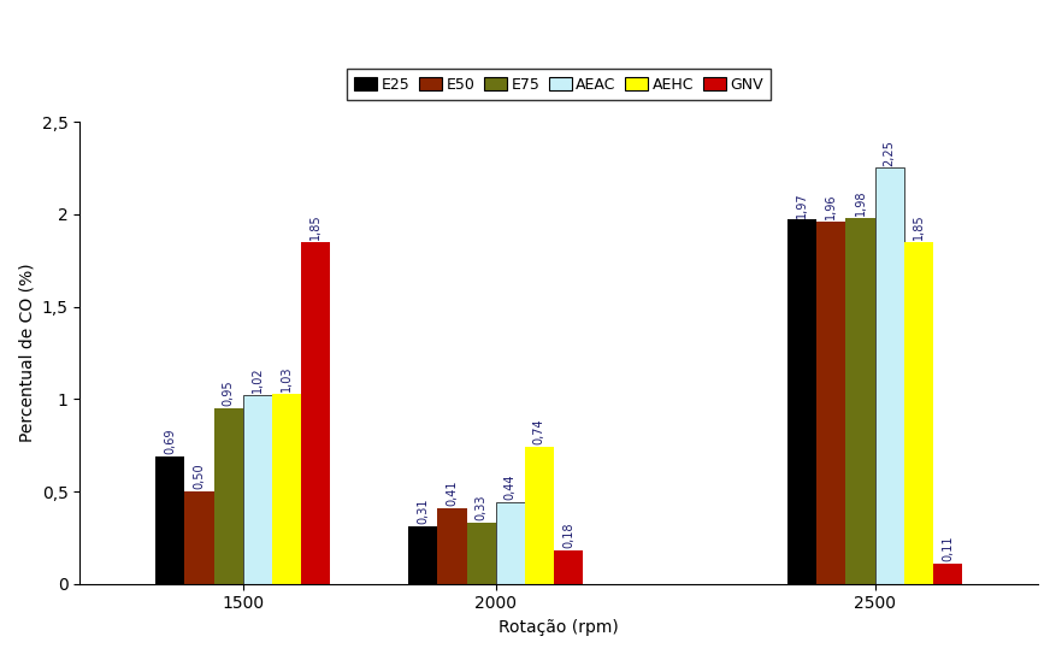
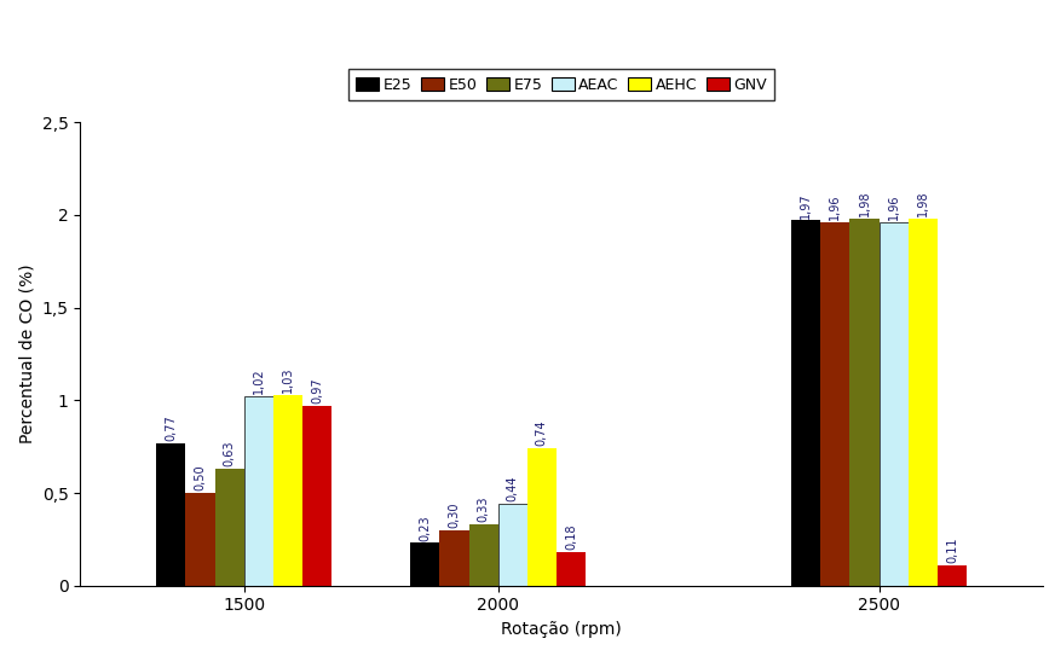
E25/1500: 0,69 -> 0,77
E75/1500: 0,95 -> 0,63
GNV/1500: 1,85 -> 0,97
E25/2000: 0,31 -> 0,23
E50/2000: 0,41 -> 0,30
AEAC/2500: 2,25 -> 1,96
AEHC/2500: 1,85 -> 1,98
